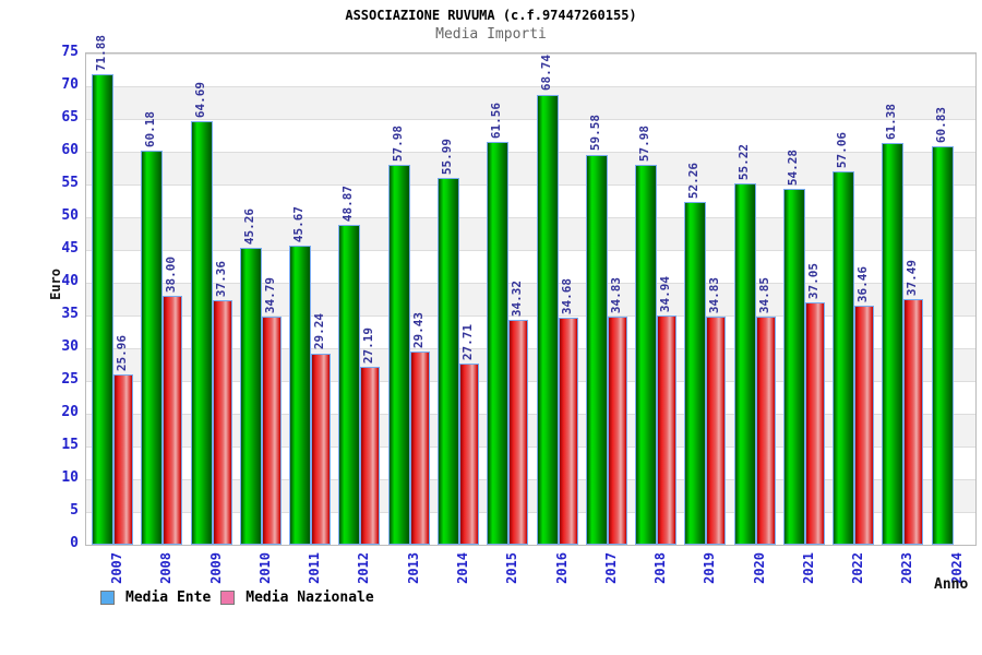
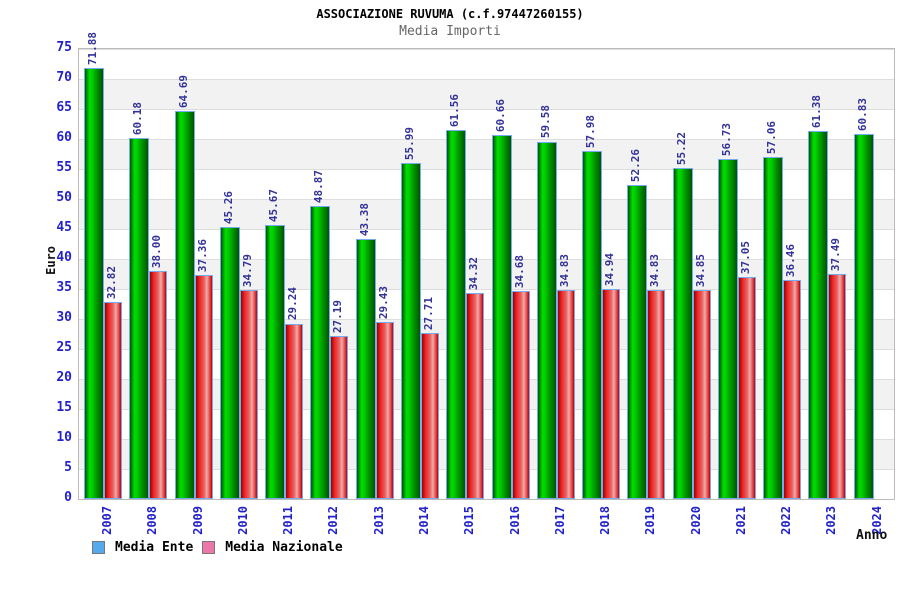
Media Nazionale/2007: 25.96 -> 32.82
Media Ente/2013: 57.98 -> 43.38
Media Ente/2016: 68.74 -> 60.66
Media Ente/2021: 54.28 -> 56.73
